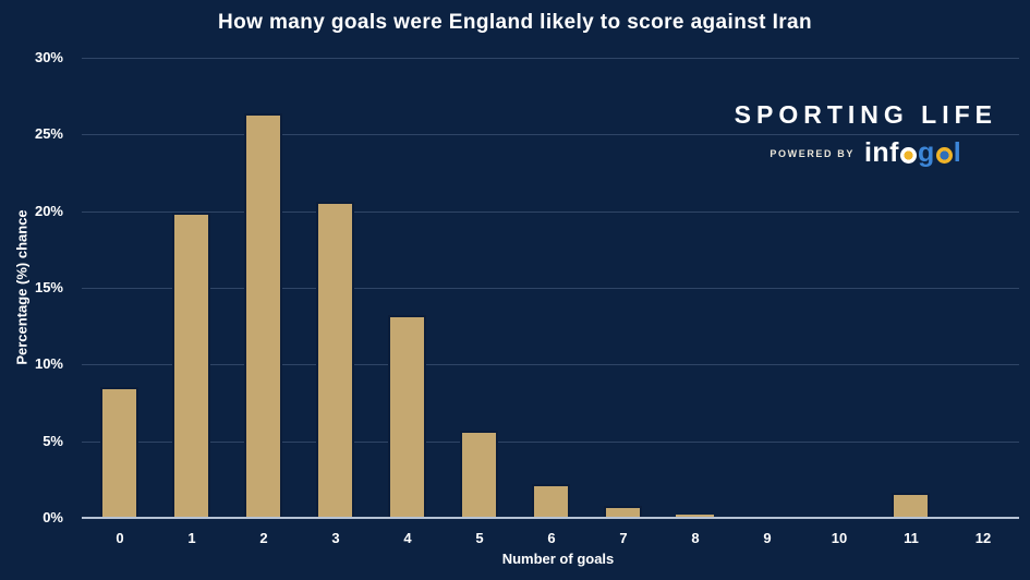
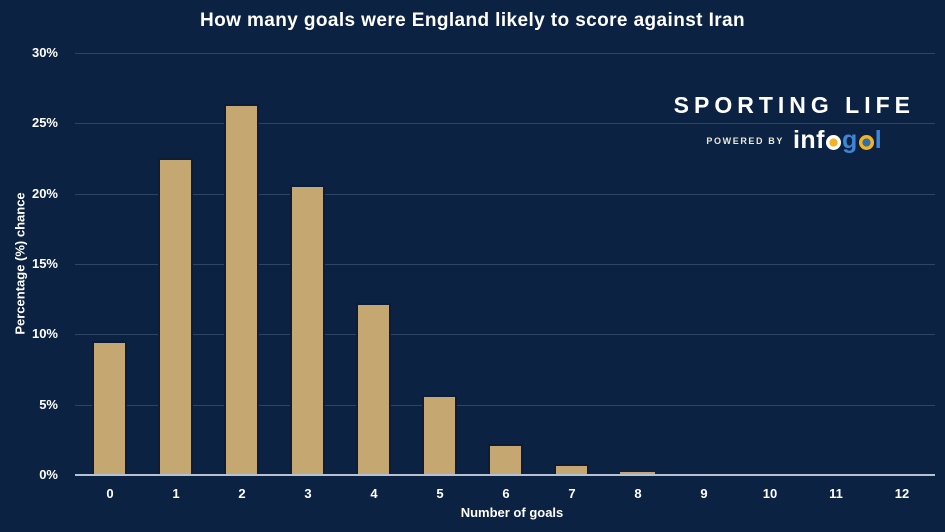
0: 8.5% -> 9.5%
1: 19.9% -> 22.5%
4: 13.2% -> 12.2%
11: 1.6% -> 0.1%
